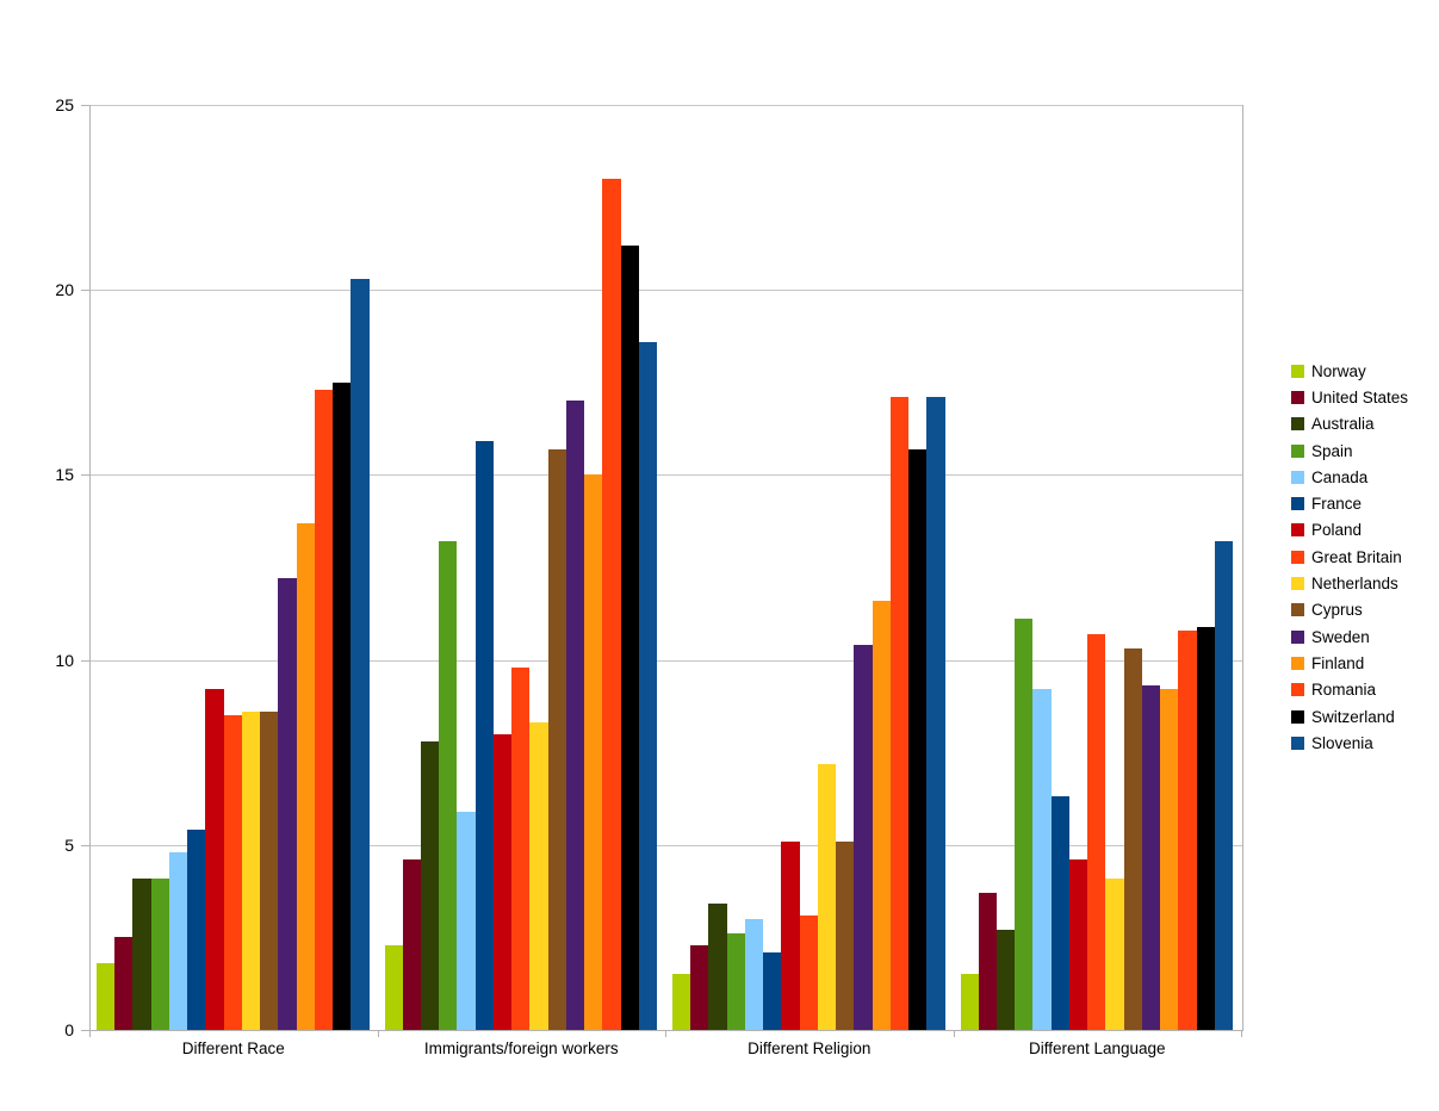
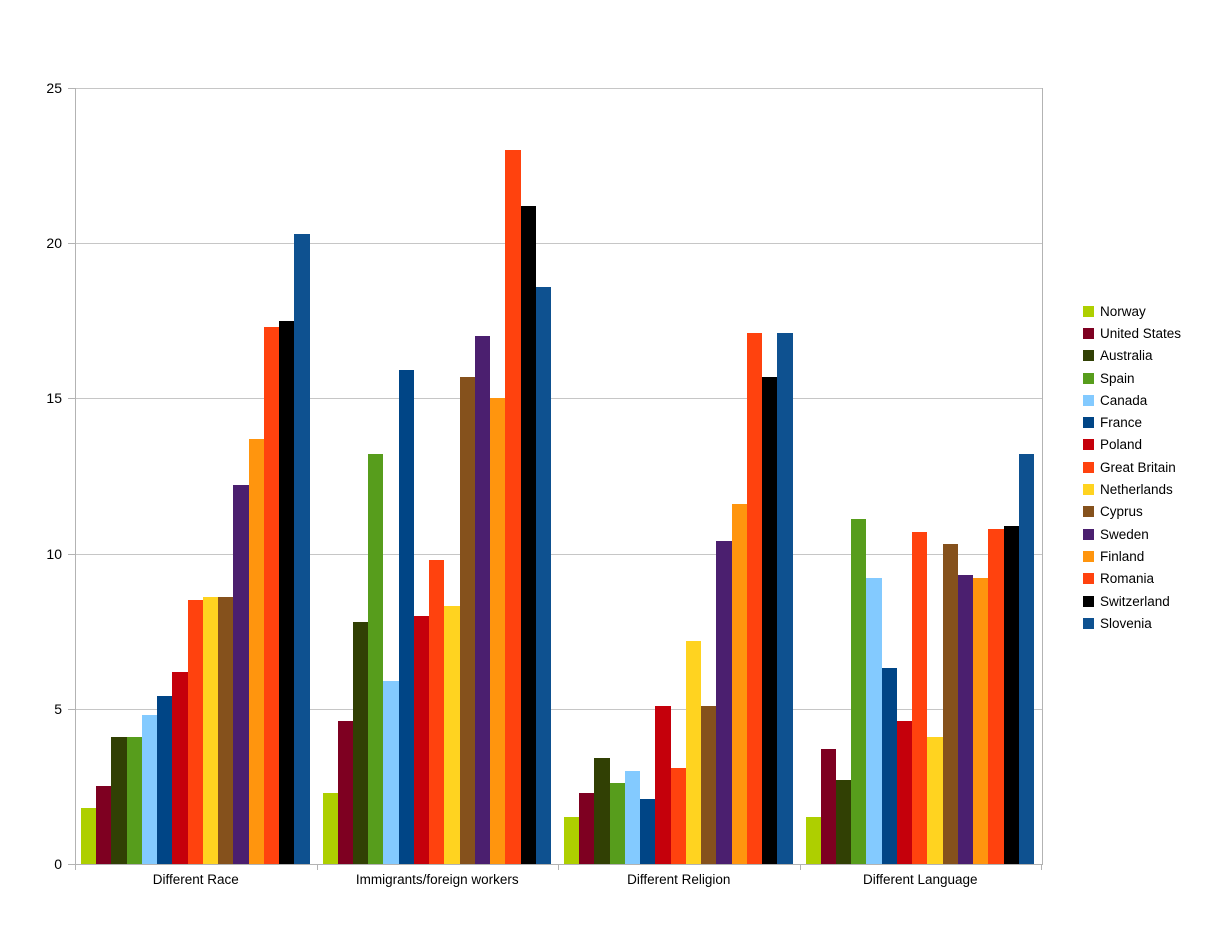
Poland/Different Race: 9.2 -> 6.2
